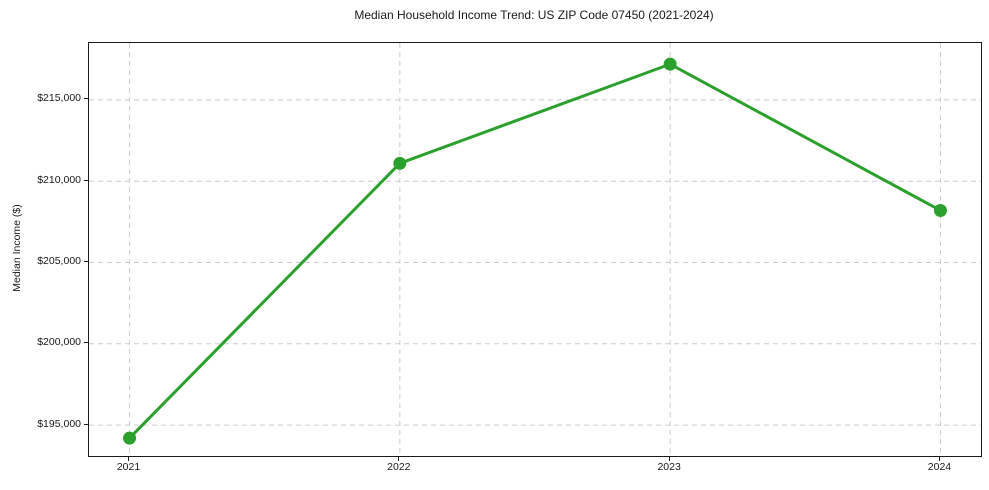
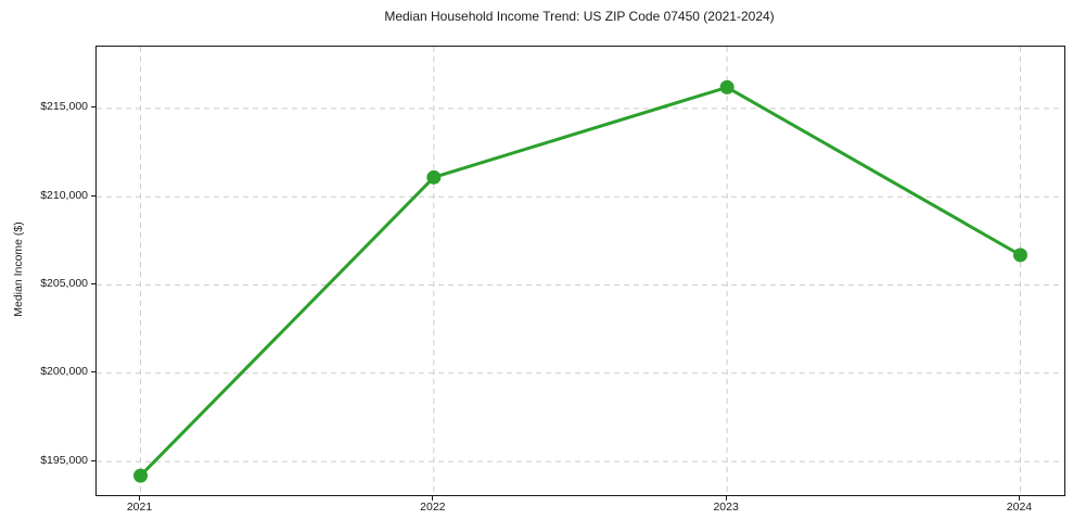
2023: $217200 -> $216200
2024: $208200 -> $206700
